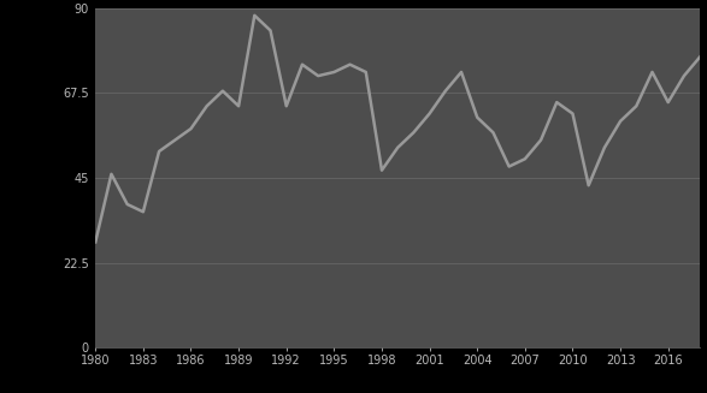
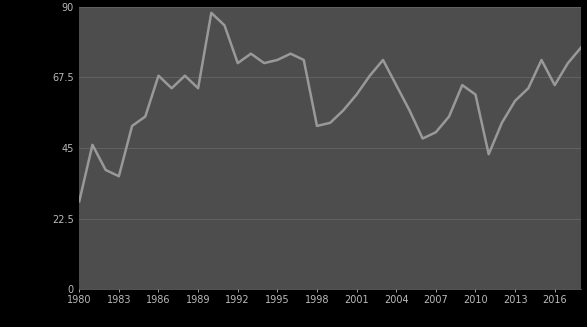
1986: 58 -> 68
1992: 64 -> 72
1998: 47 -> 52
2004: 61 -> 65
